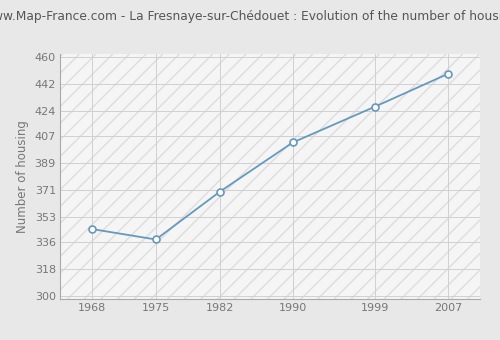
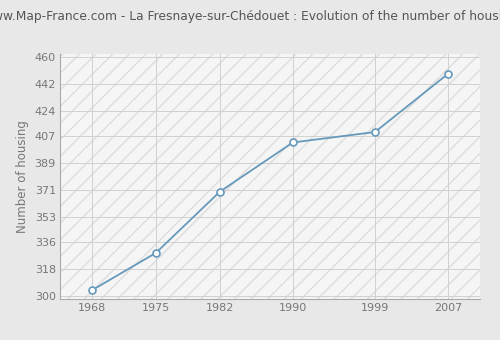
1968: 345 -> 304
1975: 338 -> 329
1999: 427 -> 410
